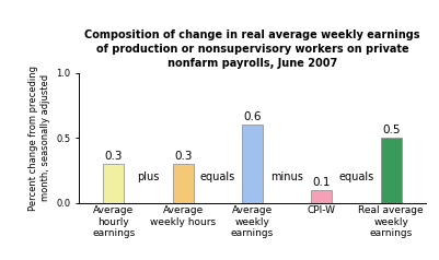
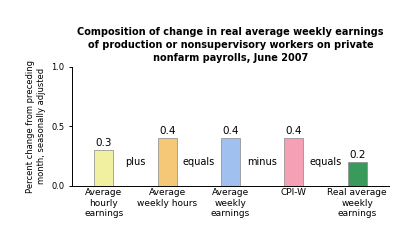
Average weekly hours: 0.3 -> 0.4
Average weekly earnings: 0.6 -> 0.4
CPI-W: 0.1 -> 0.4
Real average weekly earnings: 0.5 -> 0.2
